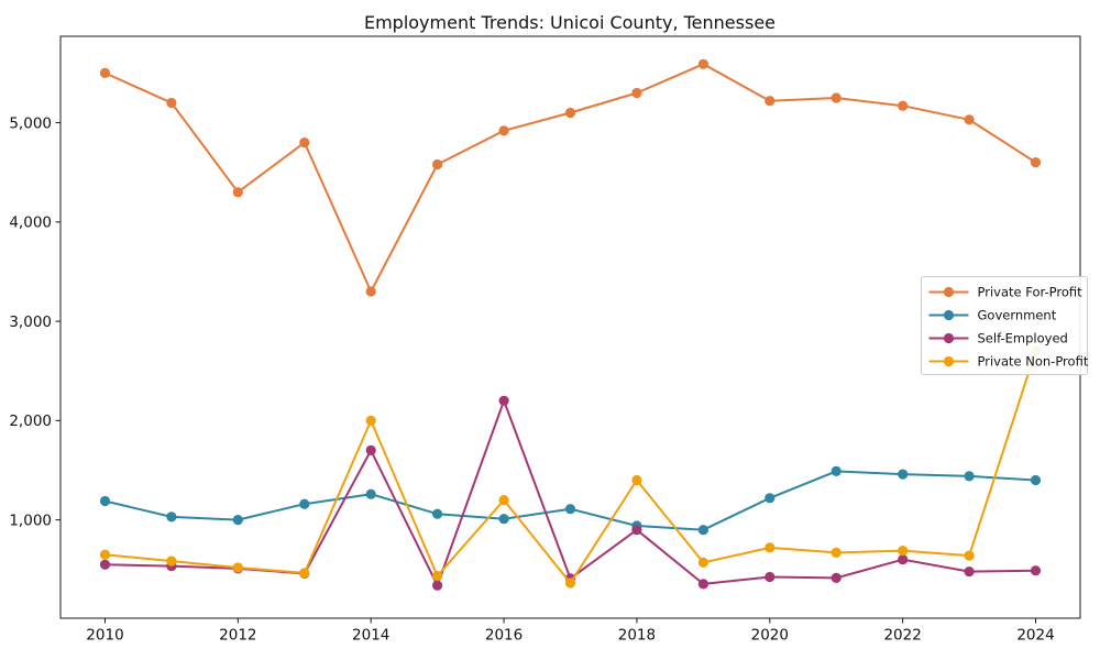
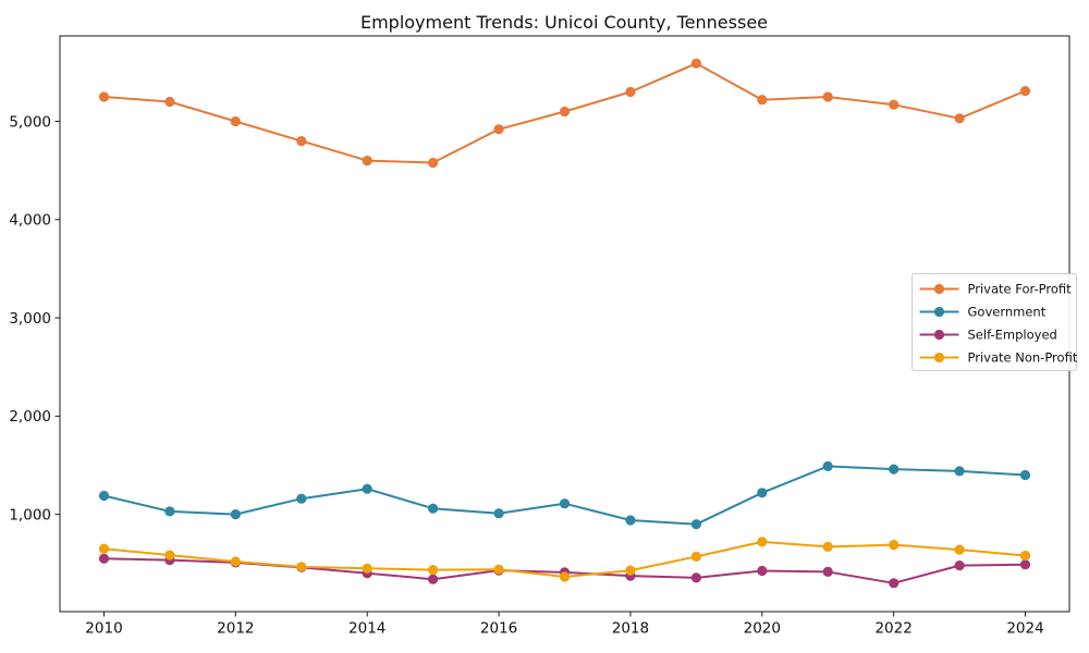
Private For-Profit/2010: 5500 -> 5200
Private For-Profit/2012: 4300 -> 5000
Private For-Profit/2014: 3300 -> 4600
Self-Employed/2014: 1700 -> 400
Private Non-Profit/2014: 2000 -> 400
Self-Employed/2016: 2200 -> 400
Private Non-Profit/2016: 1200 -> 400
Self-Employed/2018: 900 -> 400
Private Non-Profit/2018: 1400 -> 400
Self-Employed/2022: 600 -> 300
Private For-Profit/2024: 4600 -> 5300
Private Non-Profit/2024: 2700 -> 600
